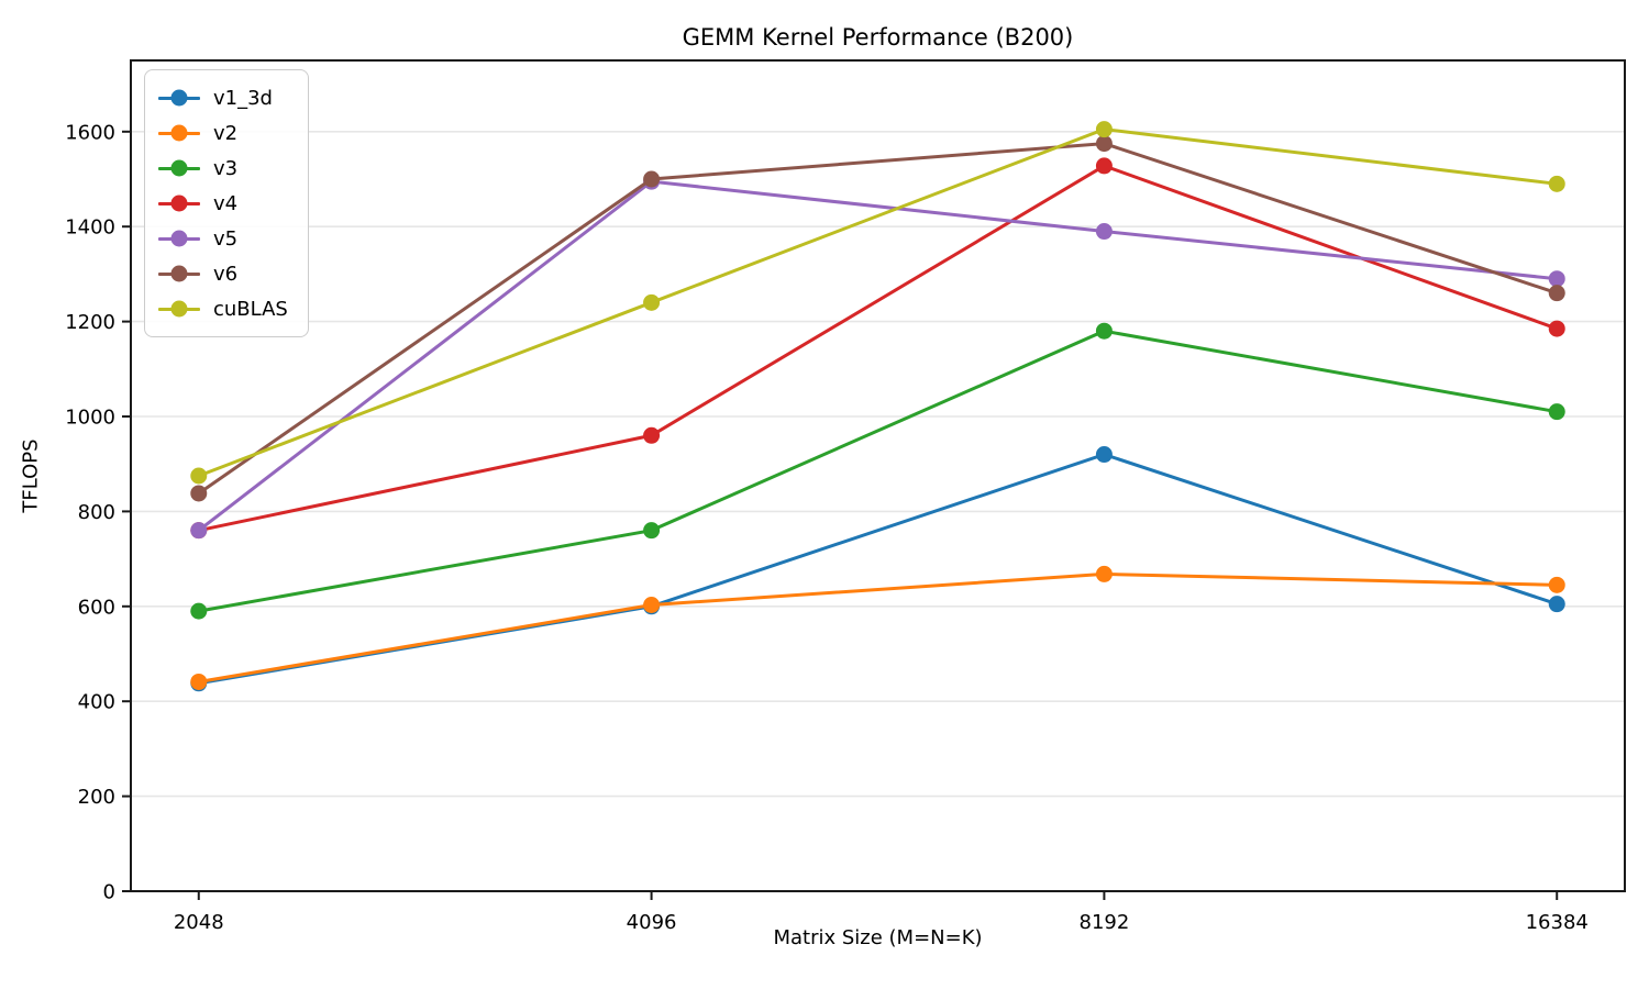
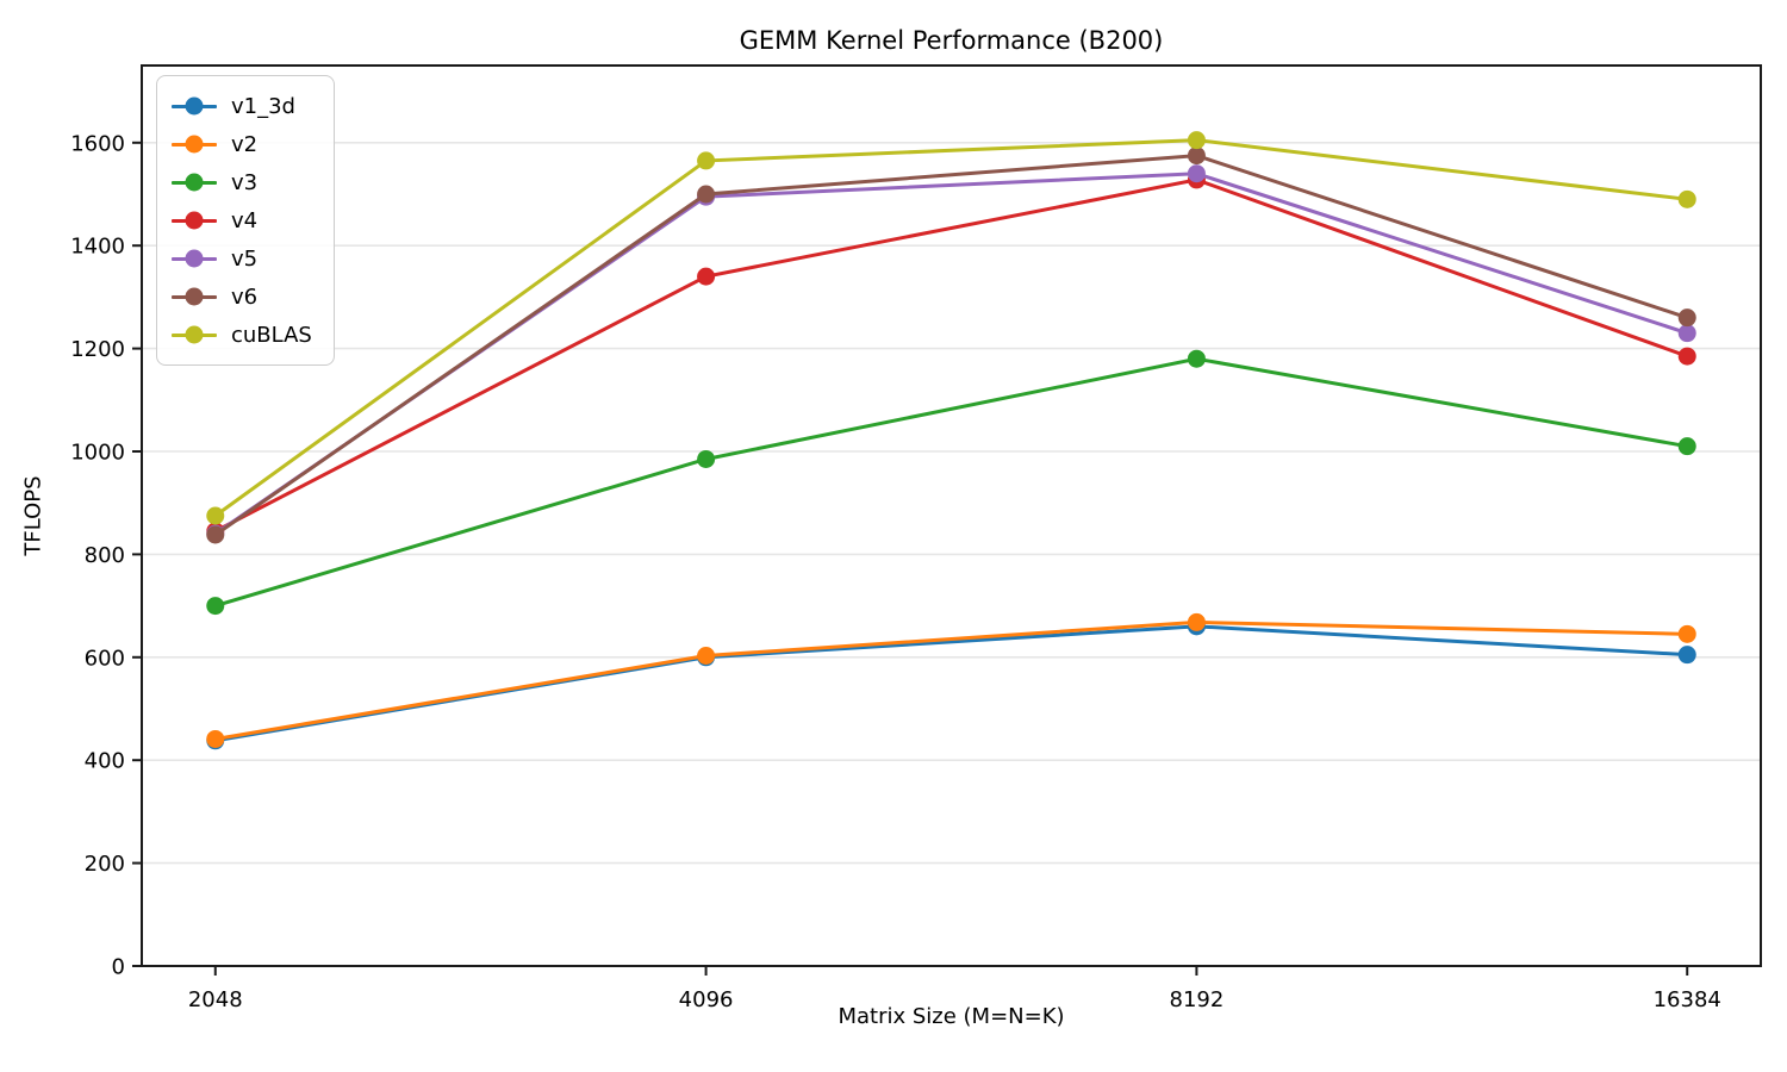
v3/2048: 590 -> 700
v4/2048: 760 -> 840
v5/2048: 760 -> 840
v3/4096: 760 -> 980
v4/4096: 960 -> 1340
cuBLAS/4096: 1240 -> 1560
v1_3d/8192: 920 -> 660
v5/8192: 1390 -> 1540
v5/16384: 1290 -> 1230
